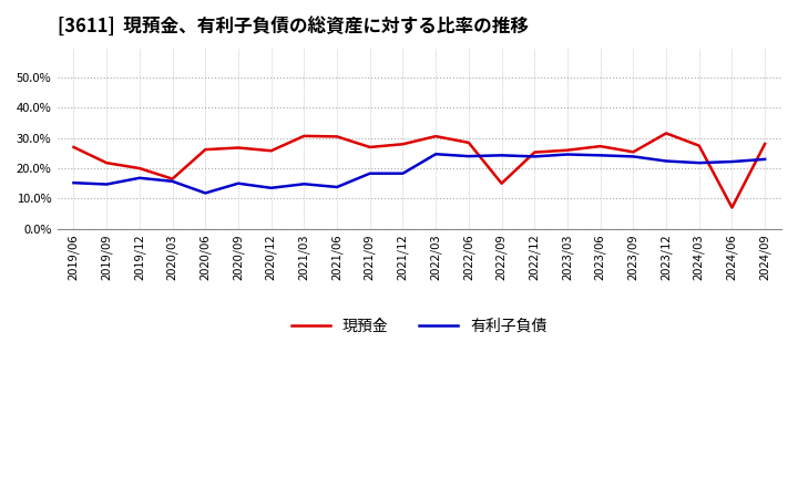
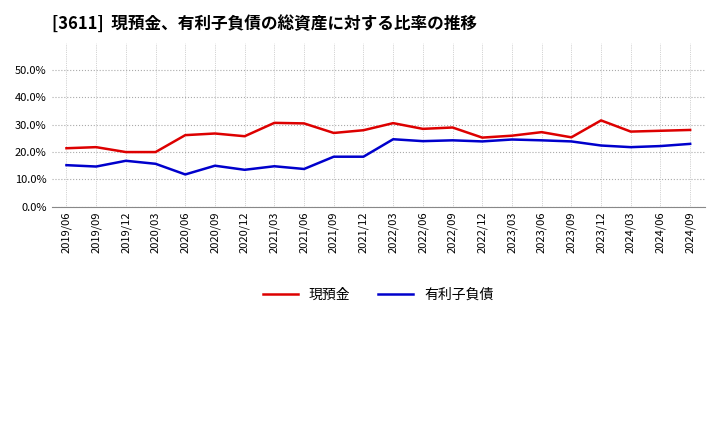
現預金/2019/06: 27.0% -> 21.4%
現預金/2020/03: 16.5% -> 20.0%
現預金/2022/09: 15.0% -> 29.0%
現預金/2024/06: 7.0% -> 27.8%
